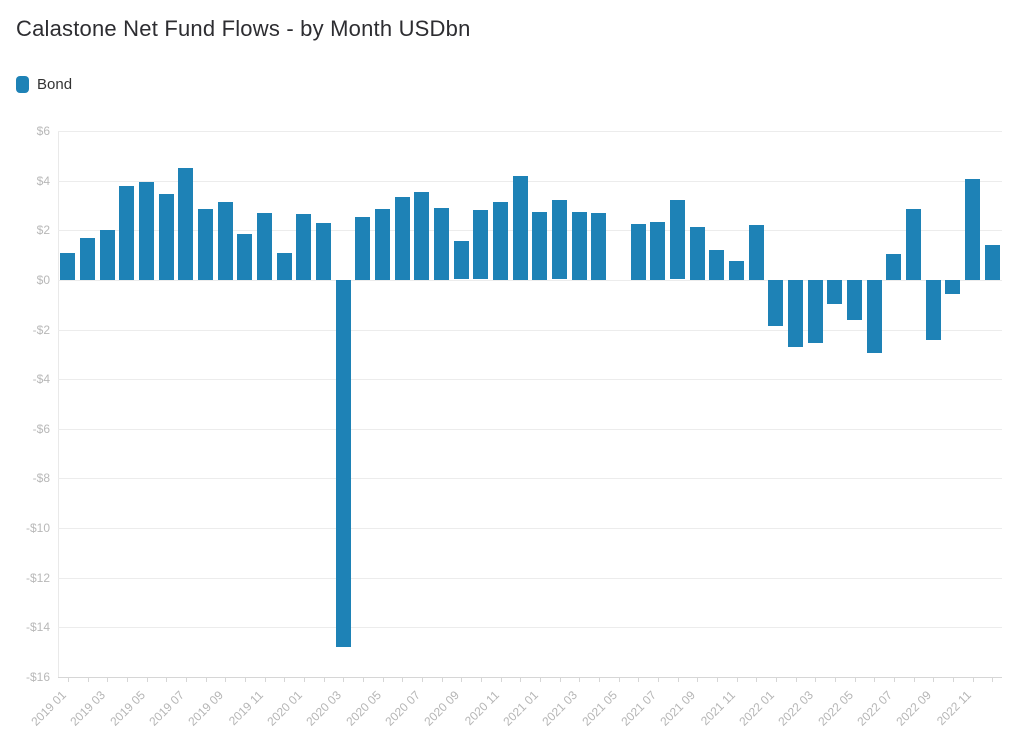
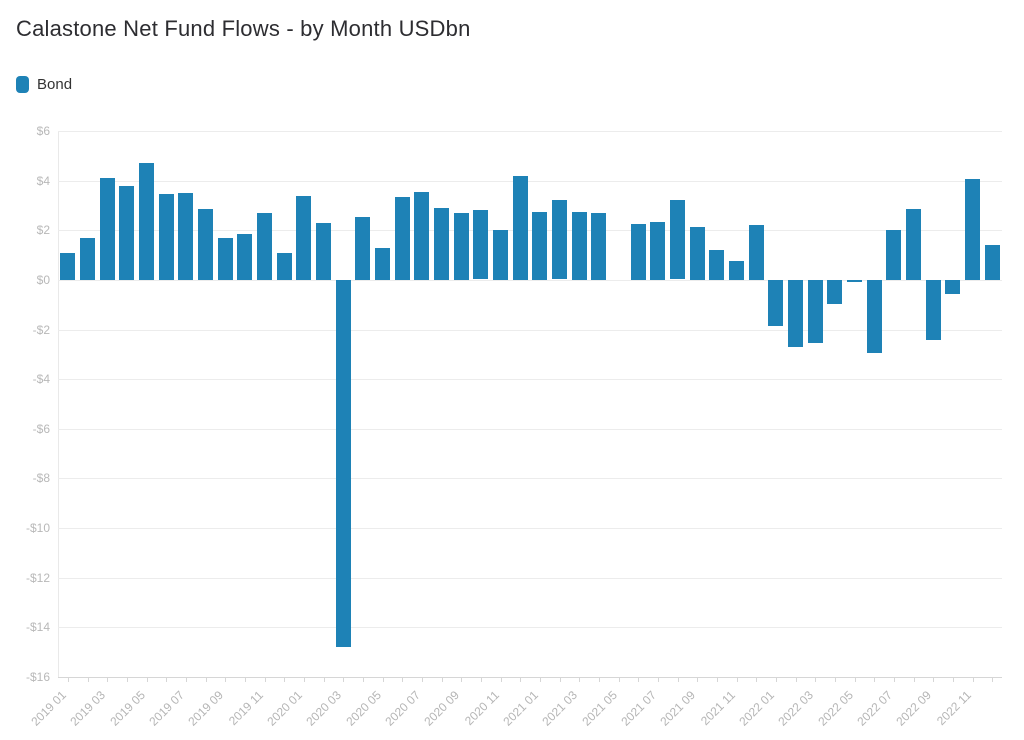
2019 03: $2.0 -> $4.1
2019 05: $4.0 -> $4.7
2019 07: $4.5 -> $3.5
2019 09: $3.1 -> $1.7
2020 01: $2.6 -> $3.4
2020 05: $2.9 -> $1.3
2020 09: $1.6 -> $2.7
2020 11: $3.1 -> $2.0
2022 05: -$1.6 -> -$0.1
2022 07: $1.1 -> $2.0
